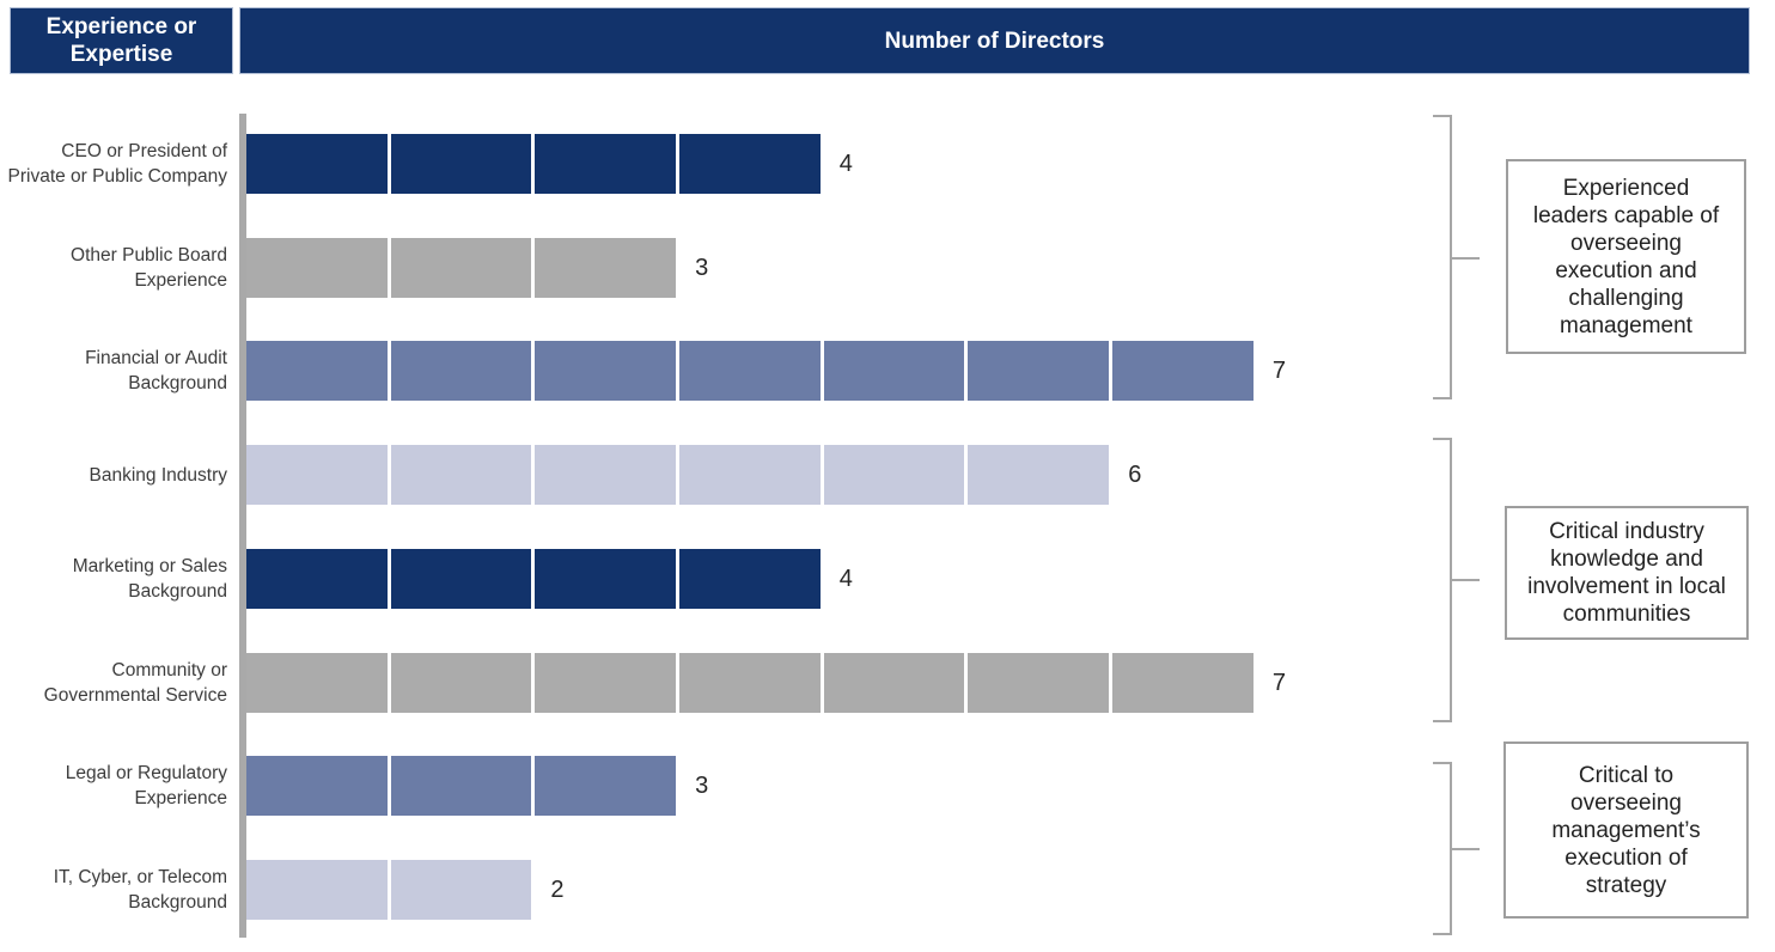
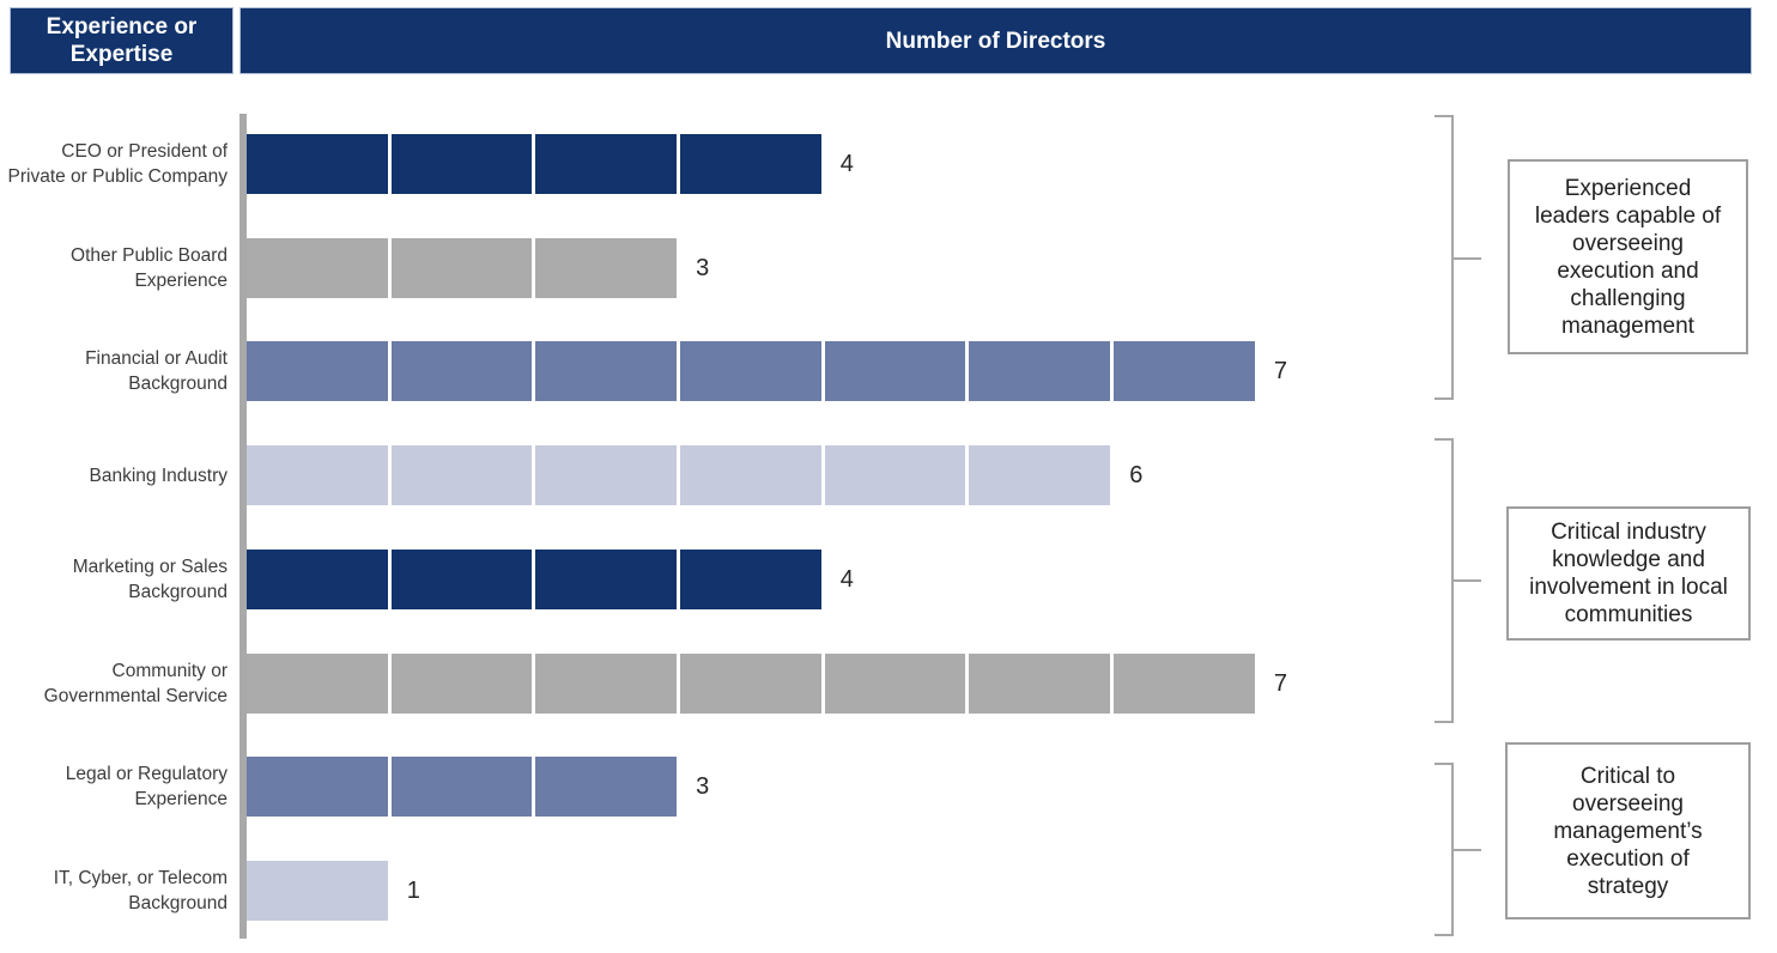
IT, Cyber, or Telecom Background: 2 -> 1
